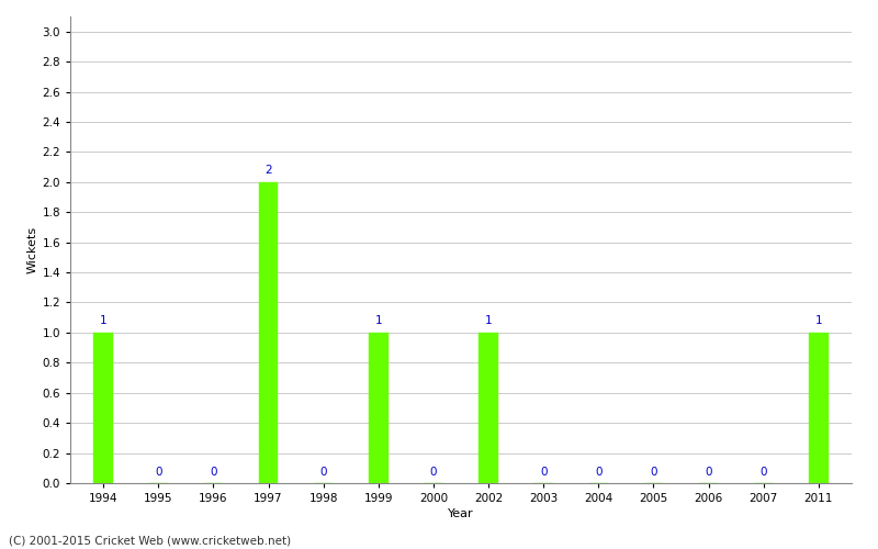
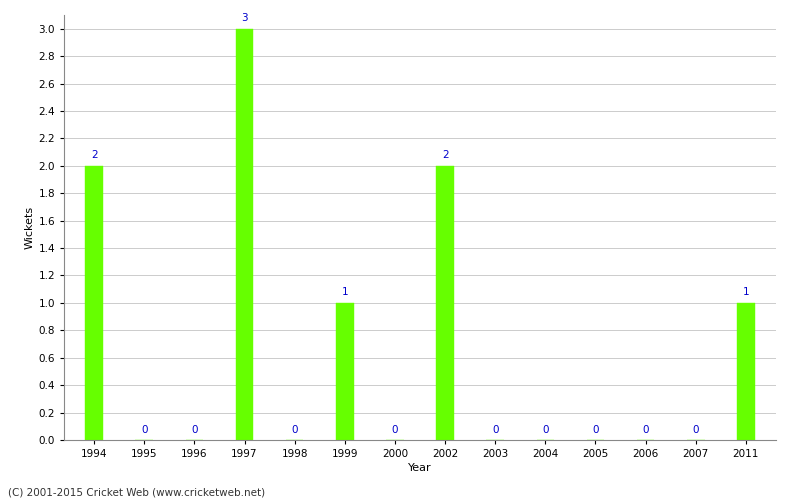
1994: 1 -> 2
1997: 2 -> 3
2002: 1 -> 2
